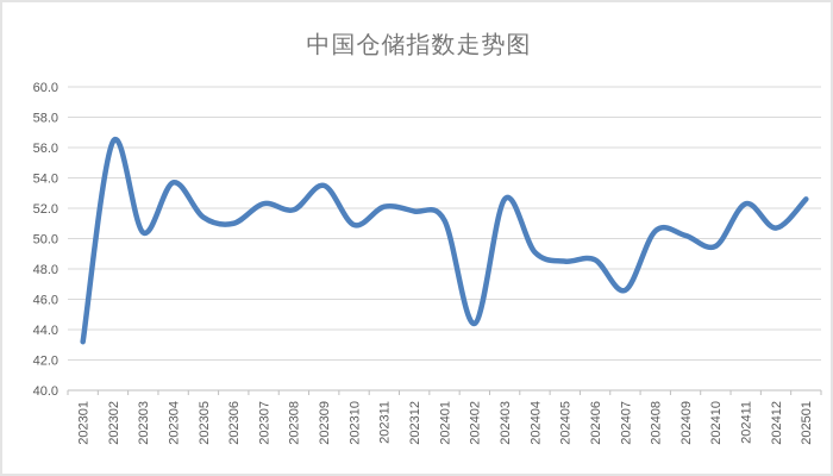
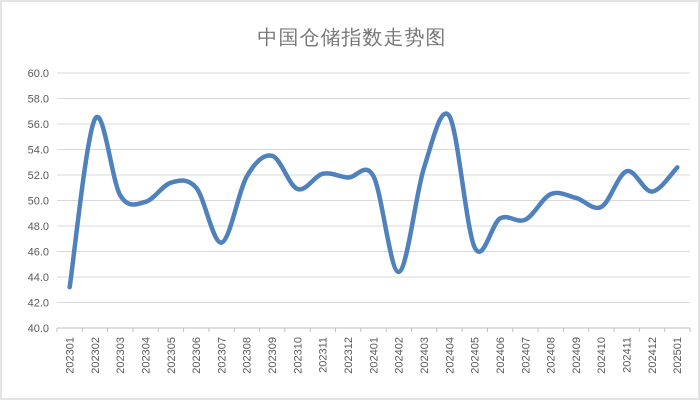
202304: 53.7 -> 49.9
202307: 52.3 -> 46.7
202401: 51.2 -> 51.9
202404: 49.1 -> 56.6
202405: 48.5 -> 46.3
202407: 46.6 -> 48.5
